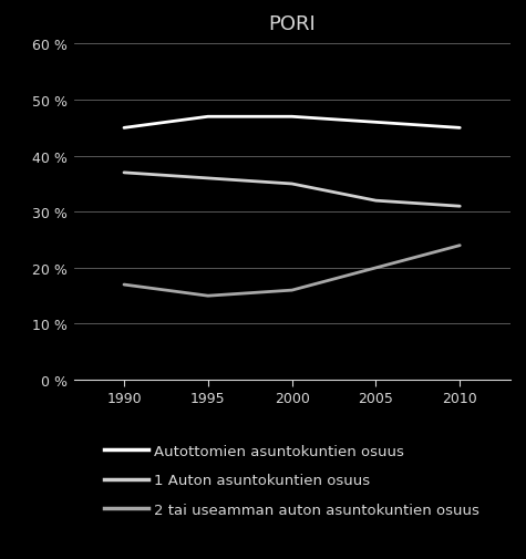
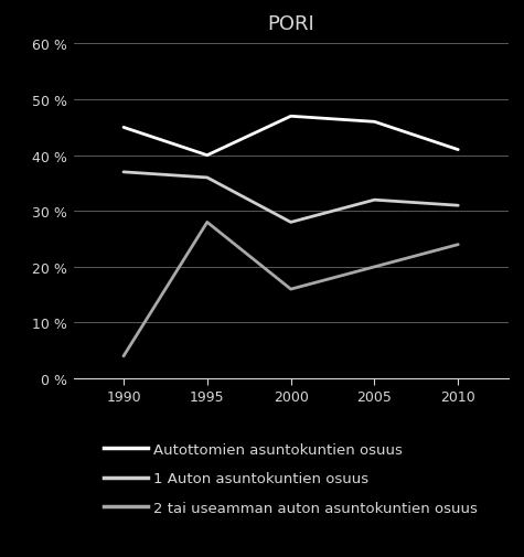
2 tai useamman auton asuntokuntien osuus/1990: 17 % -> 4 %
Autottomien asuntokuntien osuus/1995: 47 % -> 40 %
2 tai useamman auton asuntokuntien osuus/1995: 15 % -> 28 %
1 Auton asuntokuntien osuus/2000: 35 % -> 28 %
Autottomien asuntokuntien osuus/2010: 45 % -> 41 %
